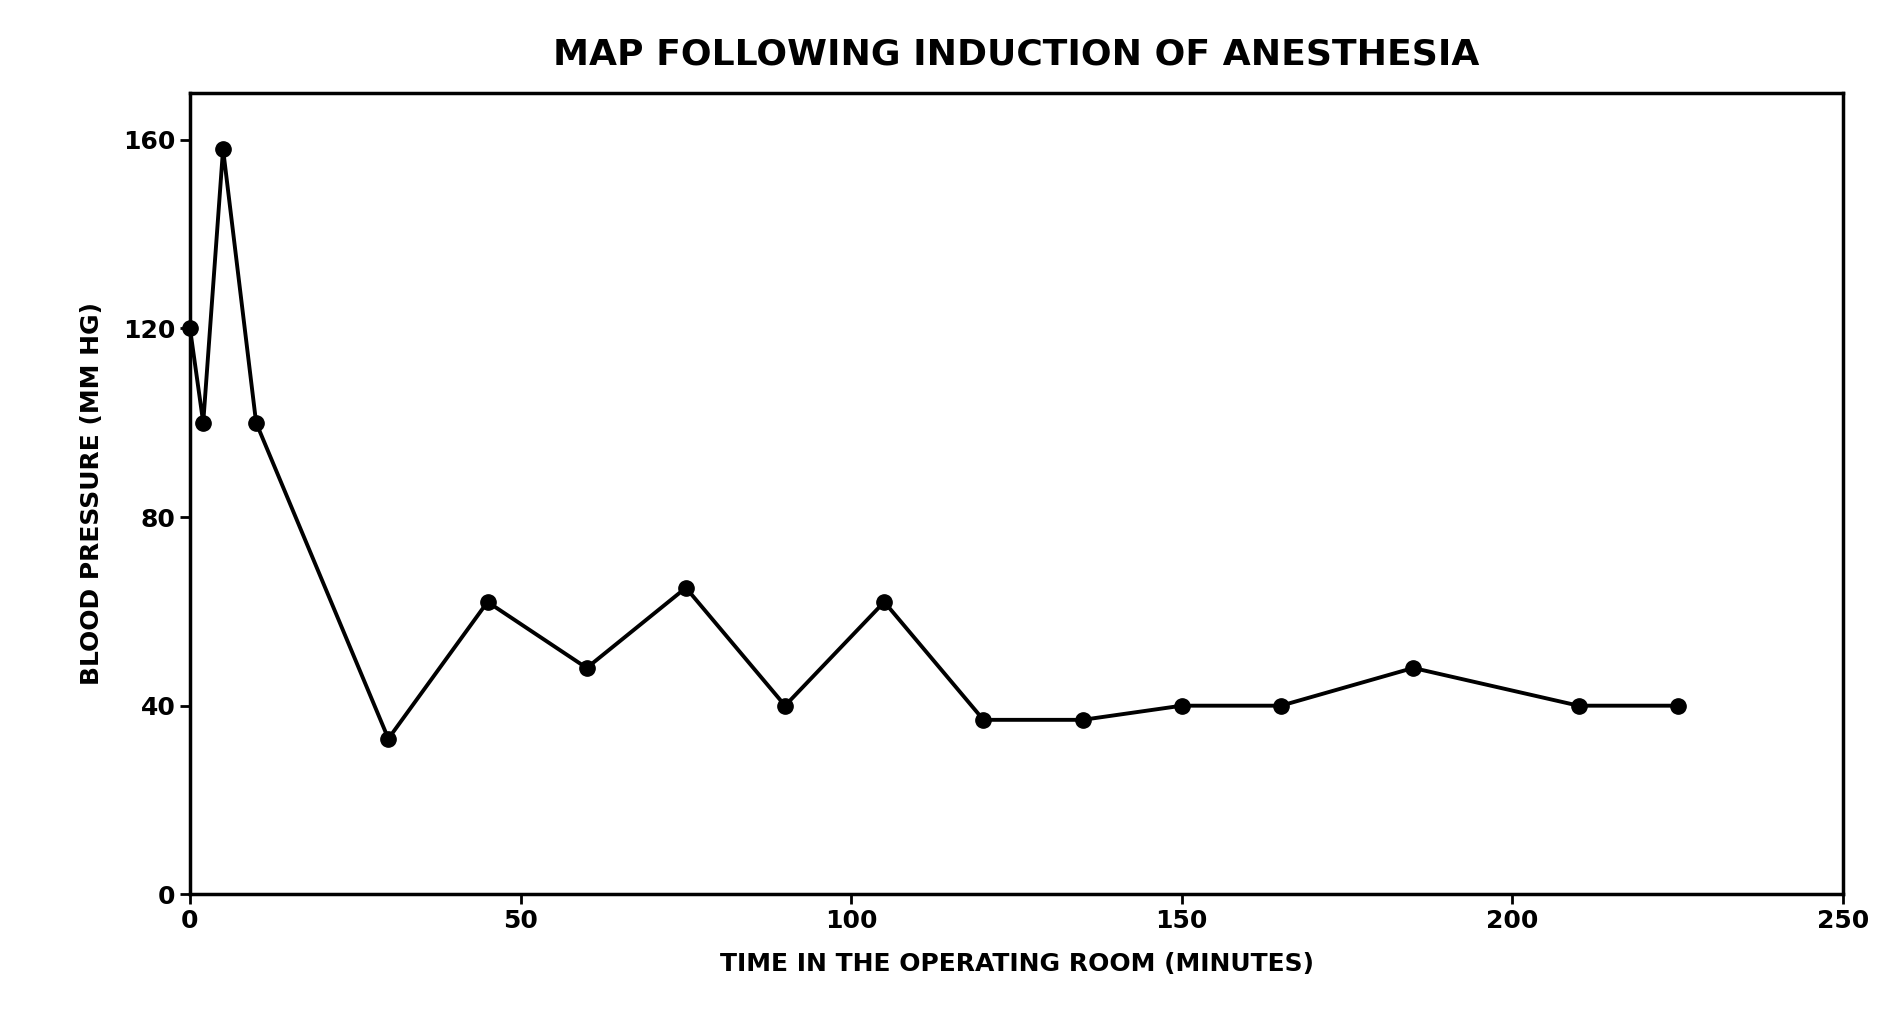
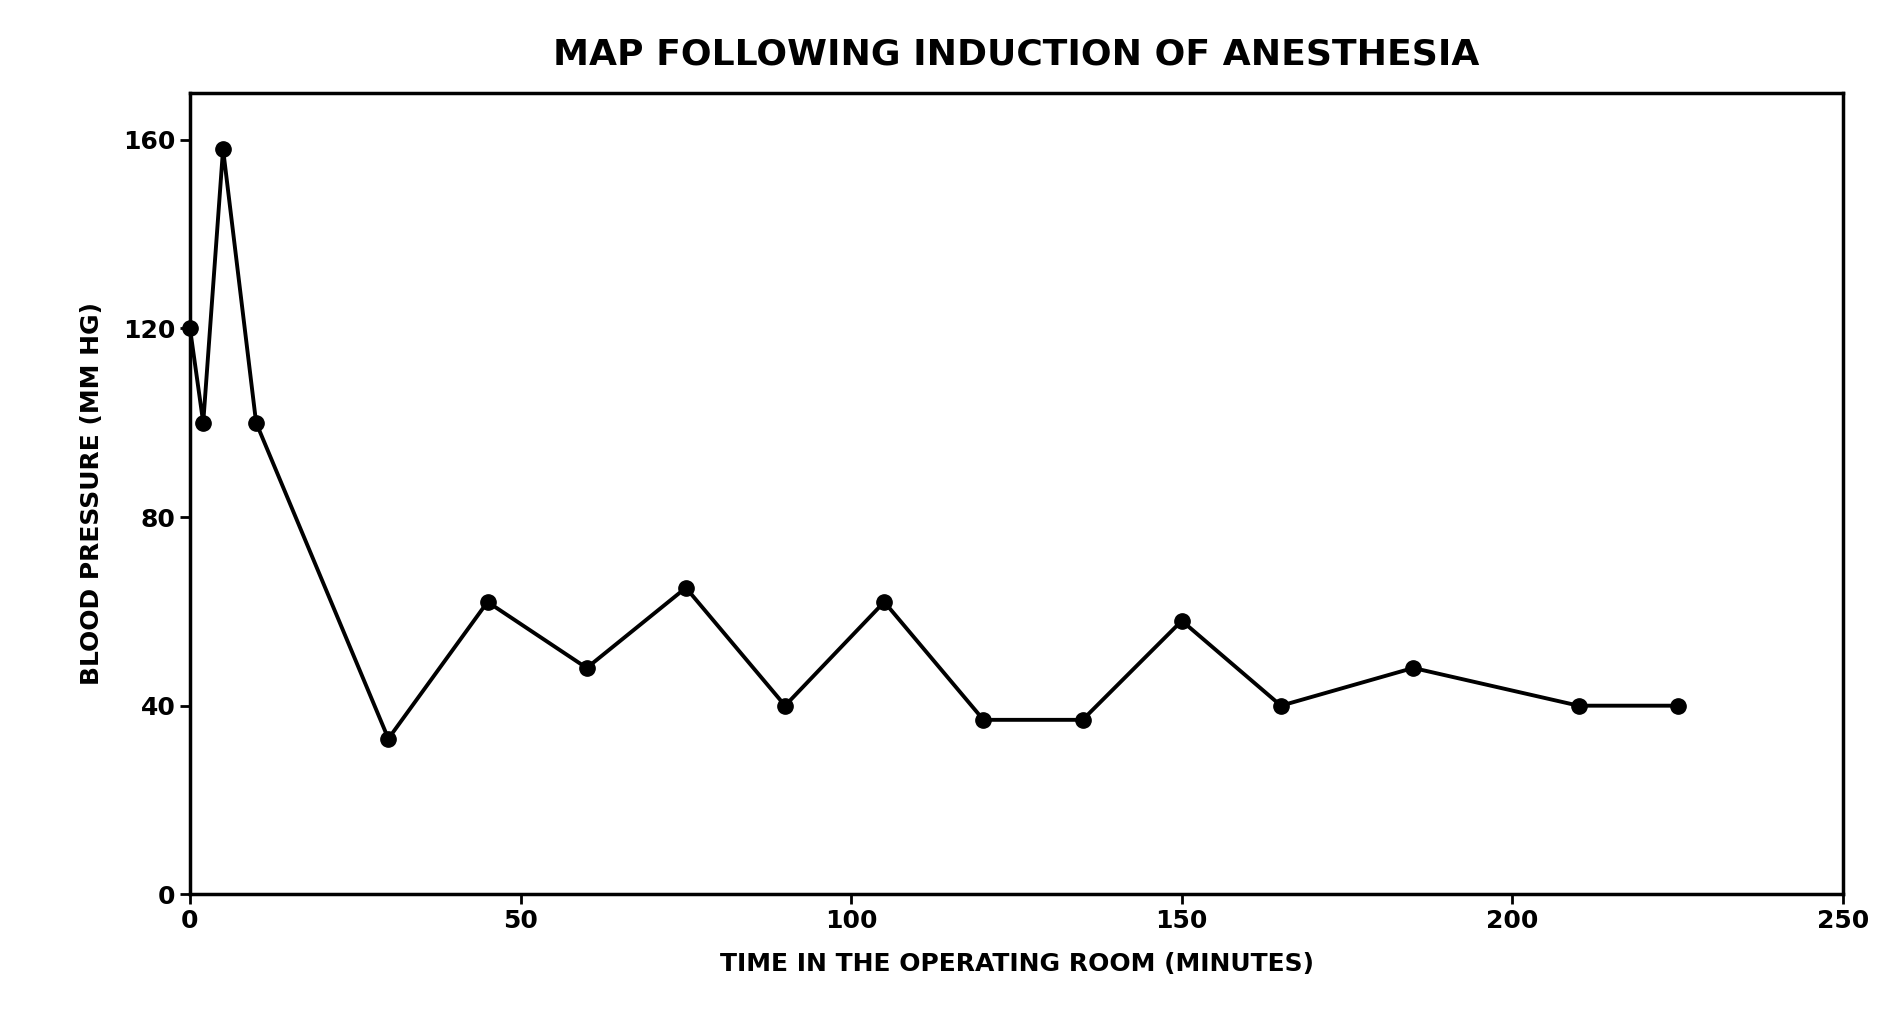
150: 40 -> 58
